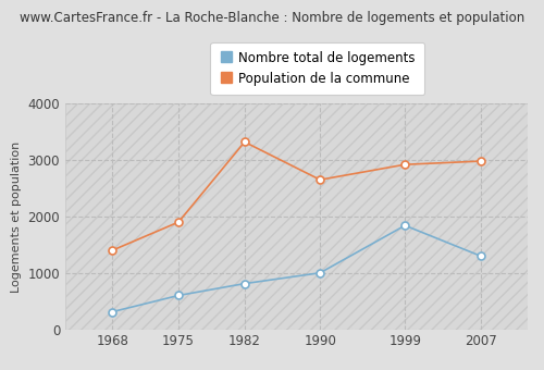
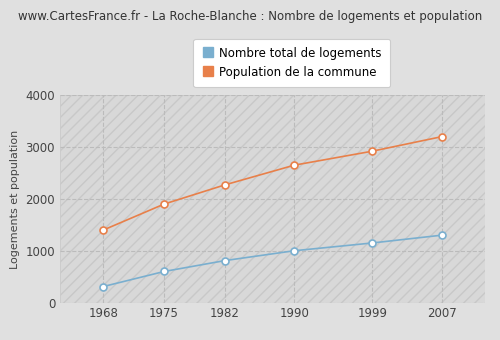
Population de la commune/1982: 3320 -> 2270
Nombre total de logements/1999: 1840 -> 1150
Population de la commune/2007: 2980 -> 3200
